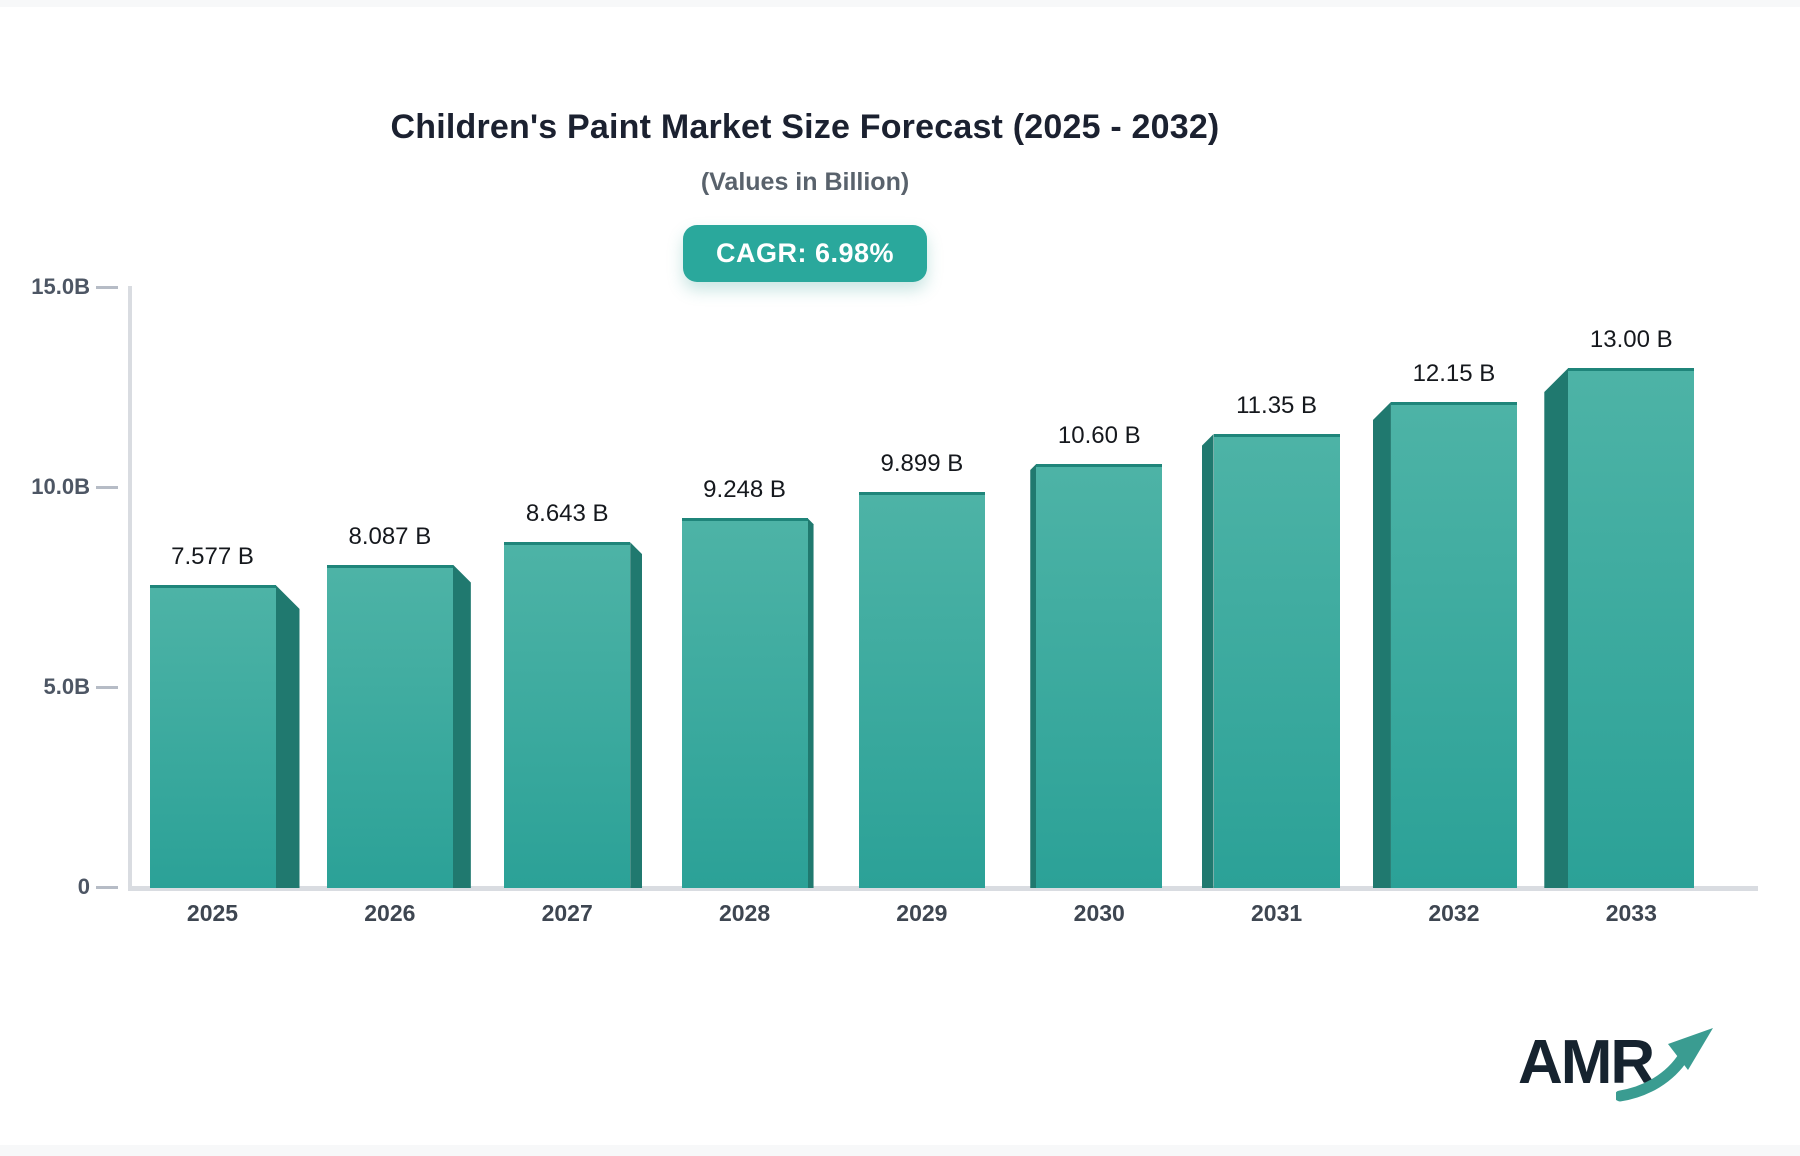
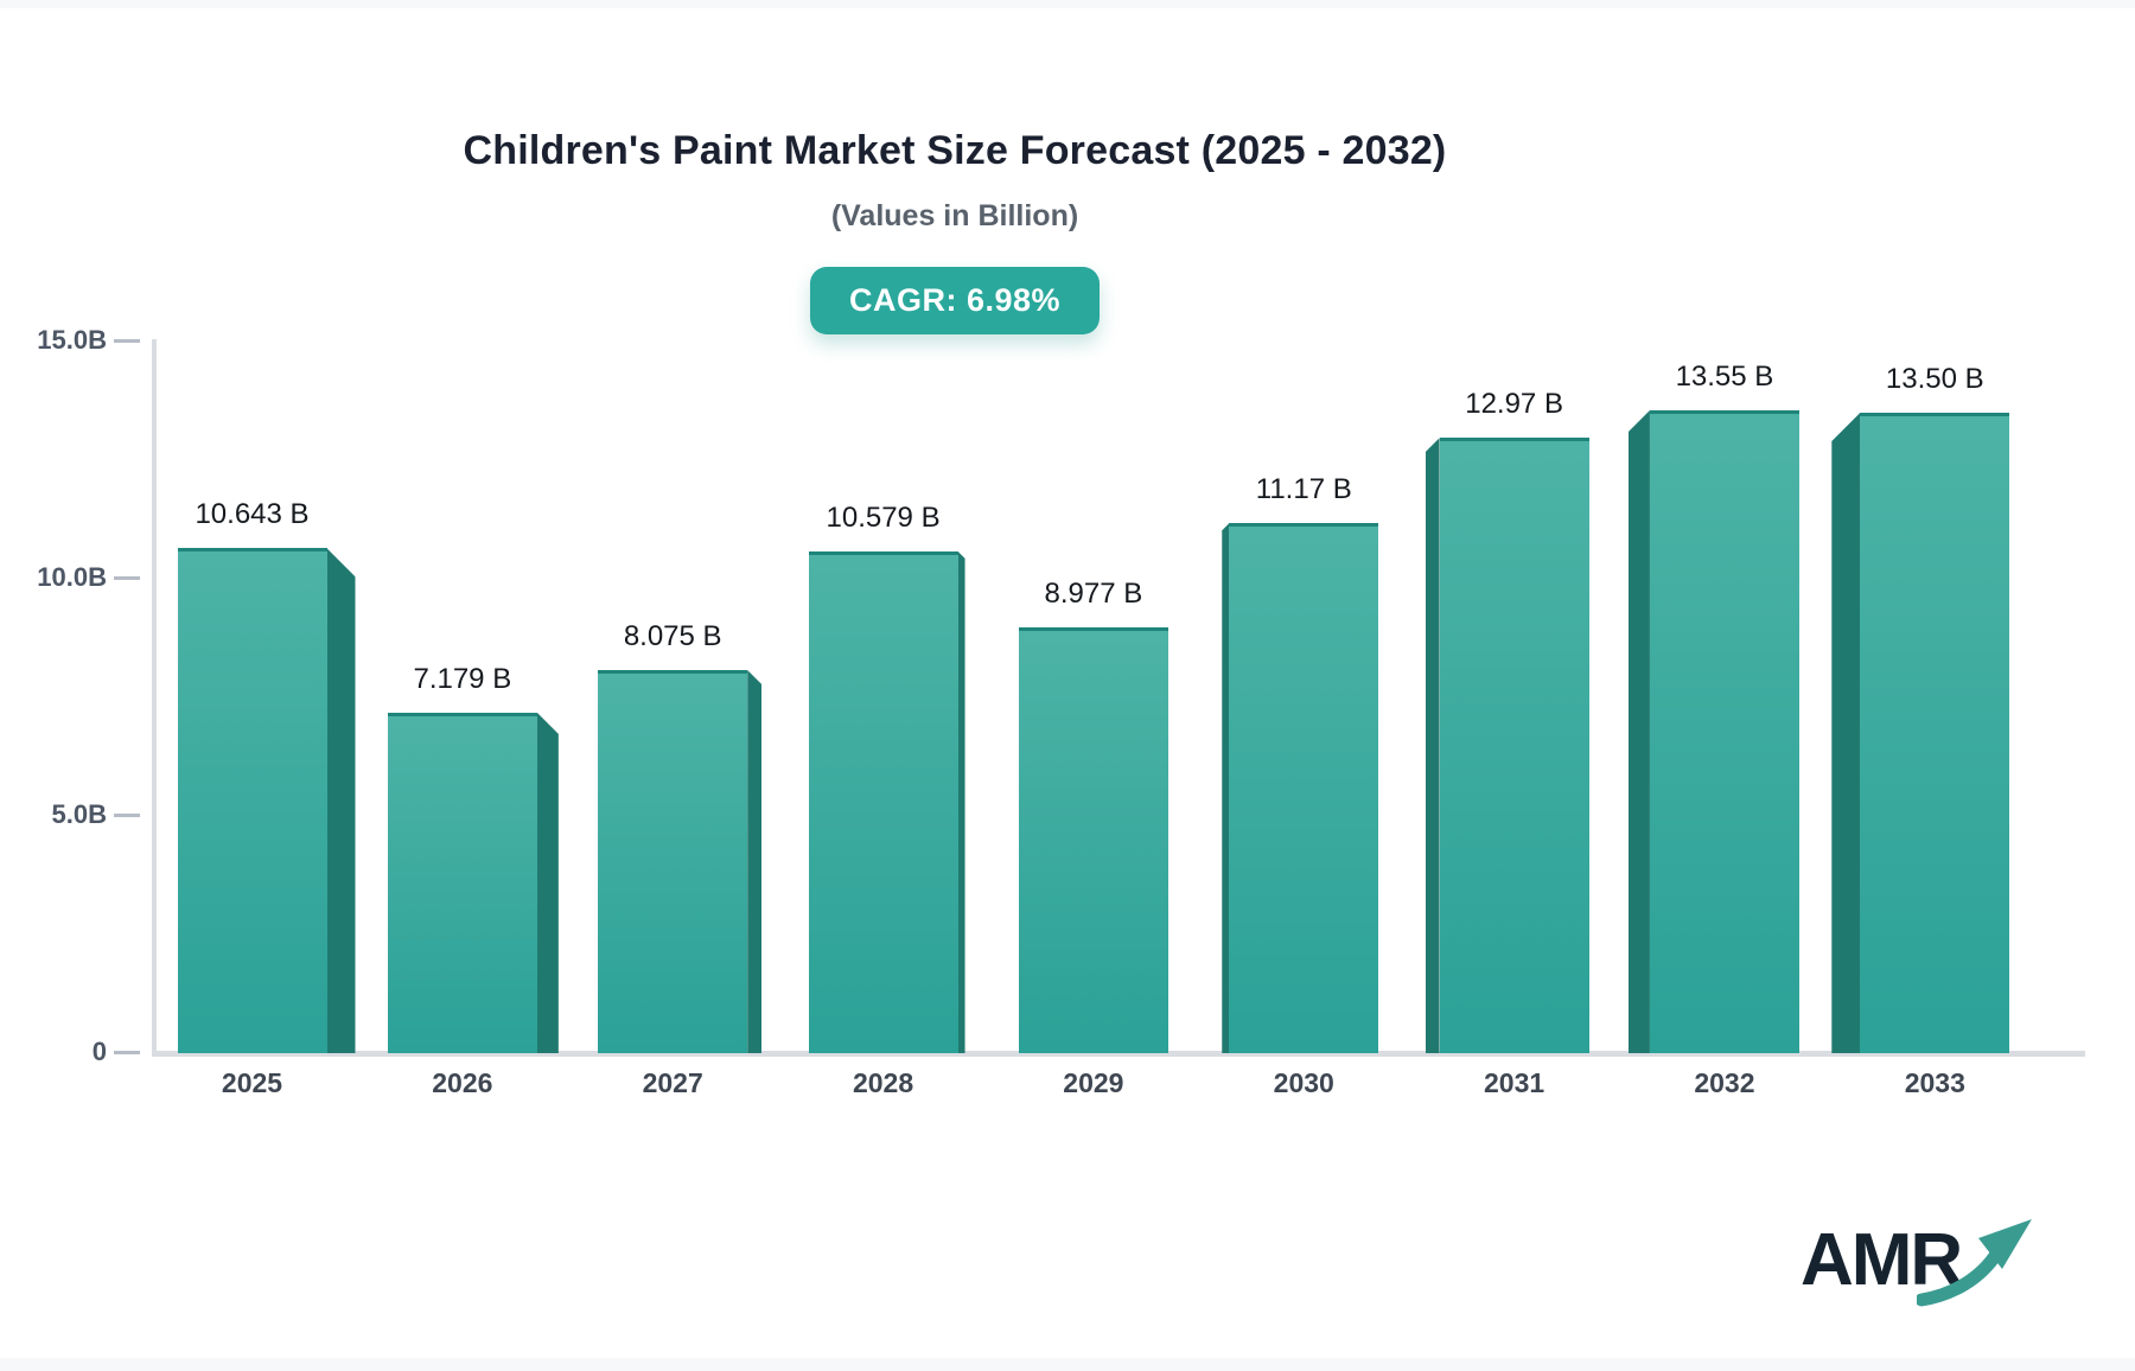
2025: 7.577 -> 10.643
2026: 8.087 -> 7.179
2027: 8.643 -> 8.075
2028: 9.248 -> 10.579
2029: 9.899 -> 8.977
2030: 10.60 -> 11.17
2031: 11.35 -> 12.97
2032: 12.15 -> 13.55
2033: 13.00 -> 13.50
